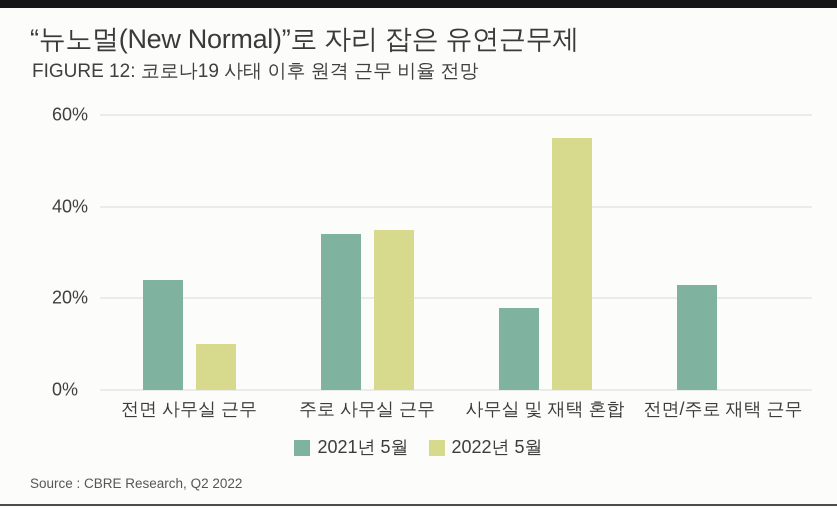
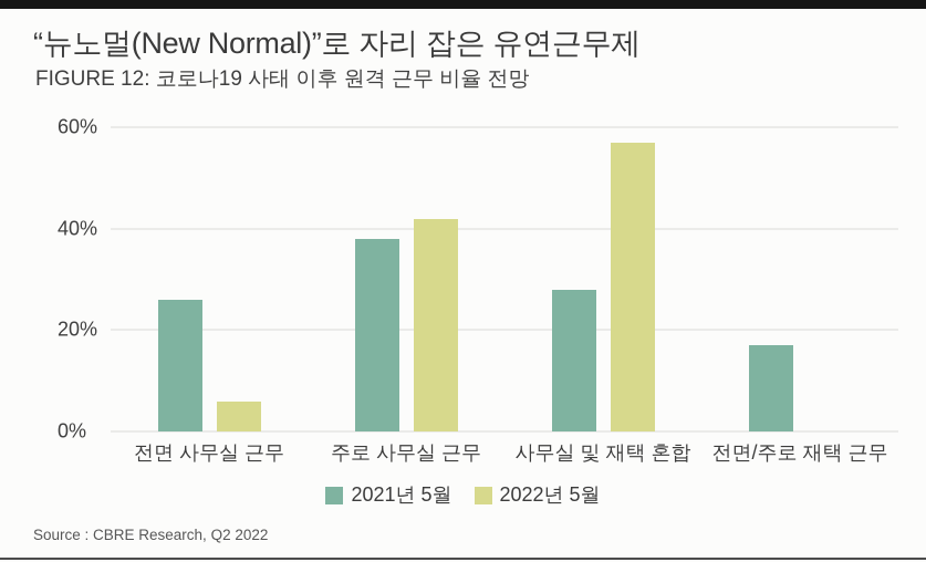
2021년 5월/전면 사무실 근무: 24% -> 26%
2022년 5월/전면 사무실 근무: 10% -> 6%
2021년 5월/주로 사무실 근무: 34% -> 38%
2022년 5월/주로 사무실 근무: 35% -> 42%
2021년 5월/사무실 및 재택 혼합: 18% -> 28%
2022년 5월/사무실 및 재택 혼합: 55% -> 57%
2021년 5월/전면/주로 재택 근무: 23% -> 17%
